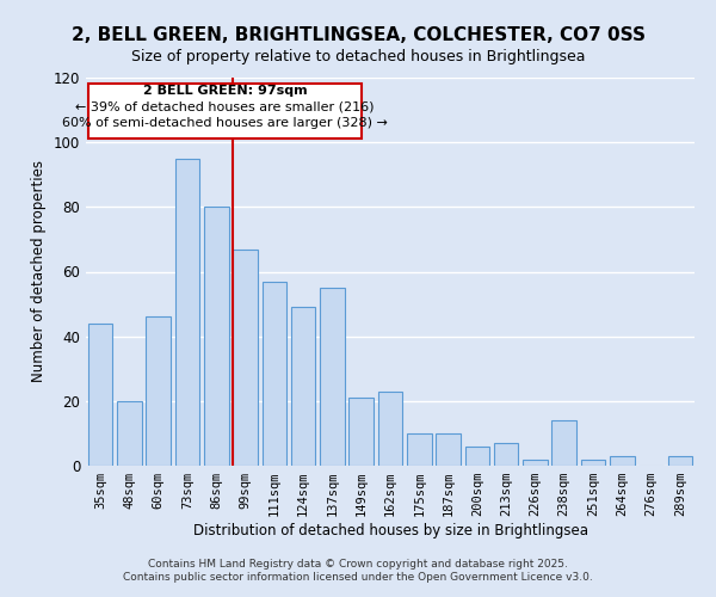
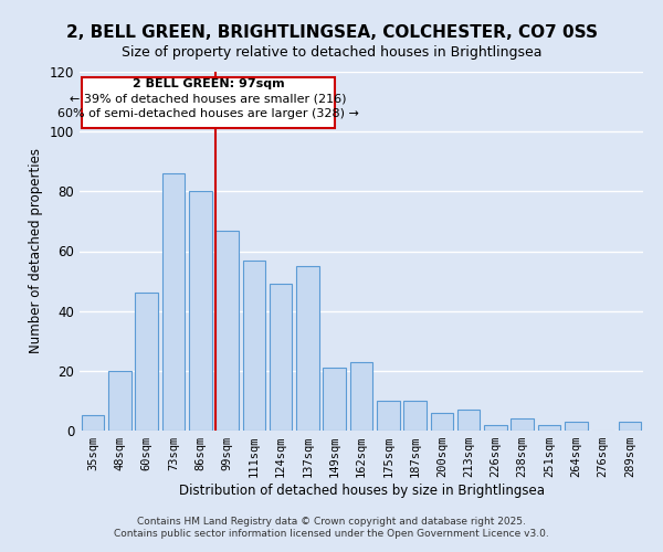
35sqm: 44 -> 5
73sqm: 95 -> 86
238sqm: 14 -> 4
